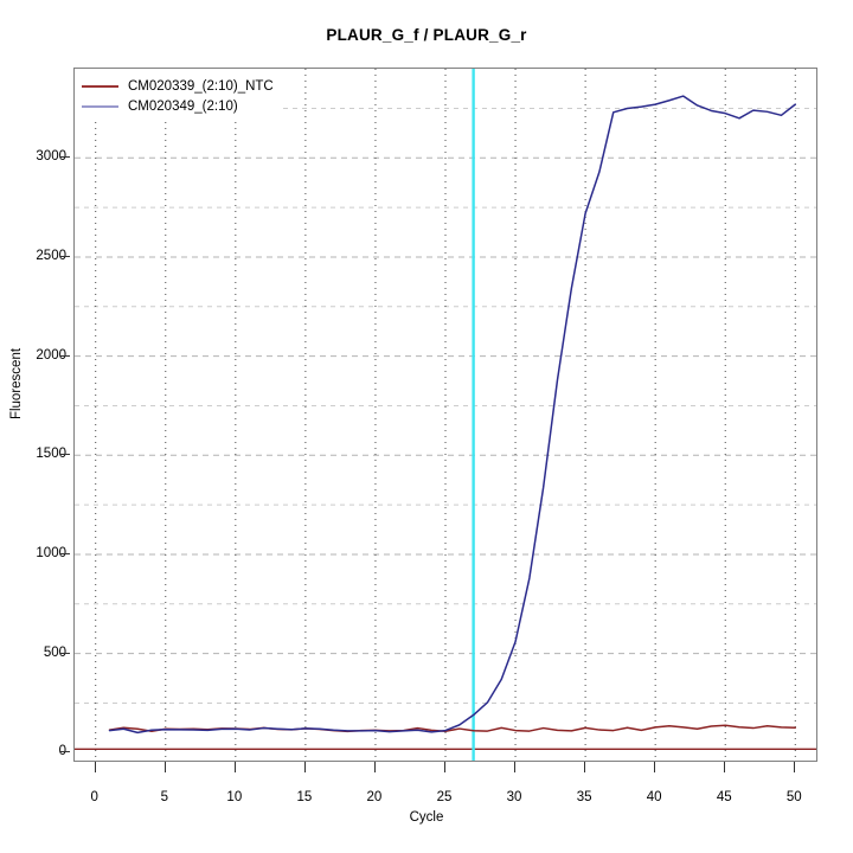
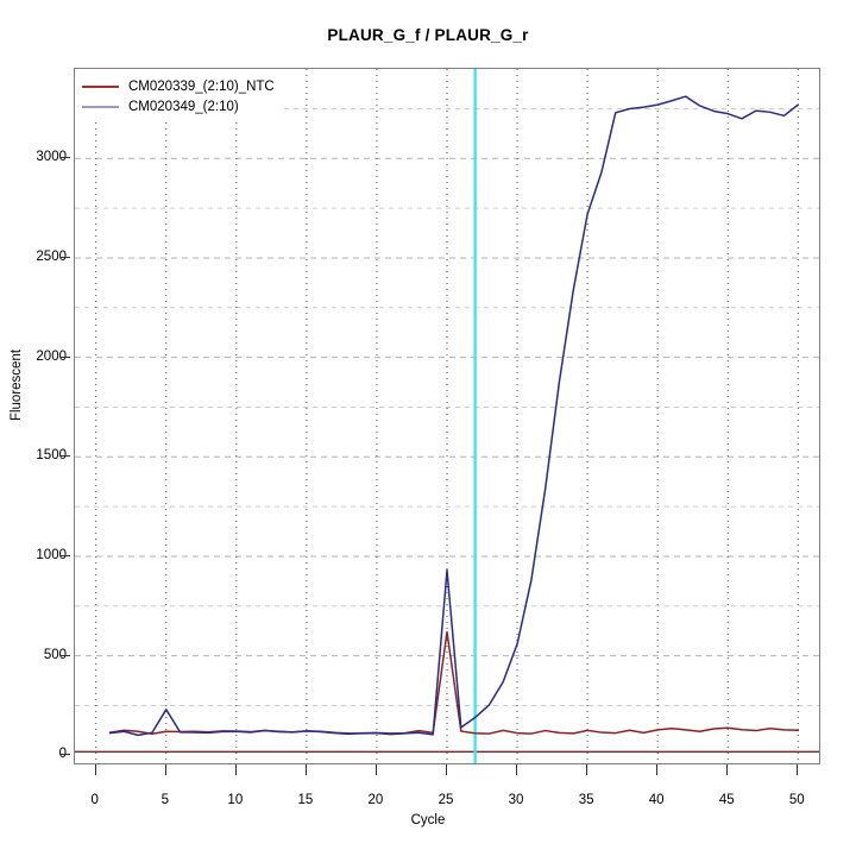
CM020349_(2:10)/5: 120 -> 230
CM020339_(2:10)_NTC/25: 110 -> 620
CM020349_(2:10)/25: 110 -> 930
